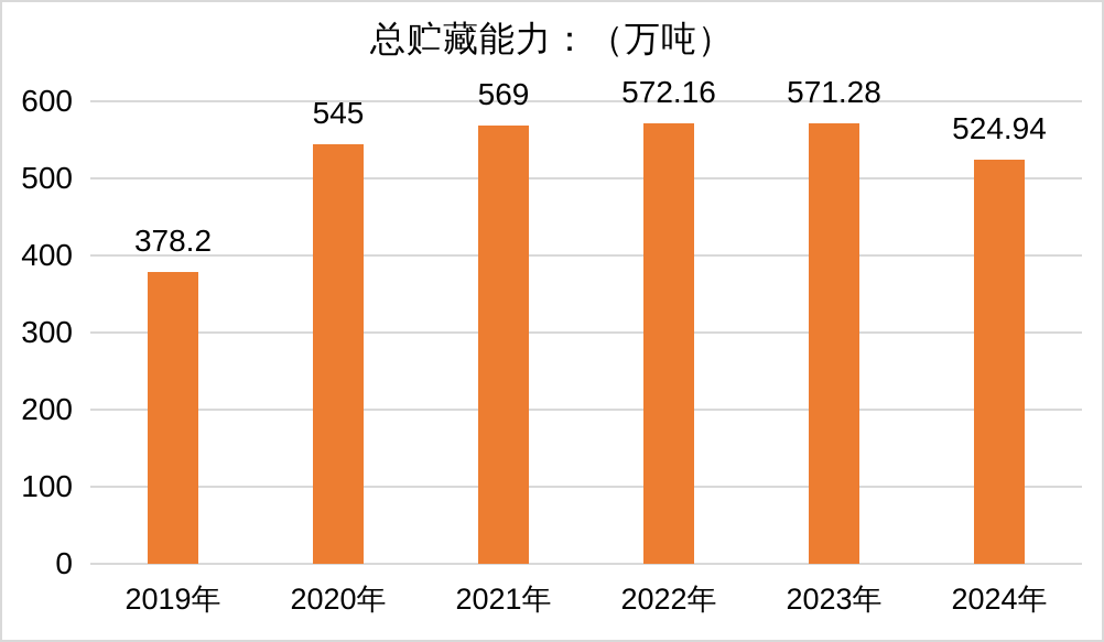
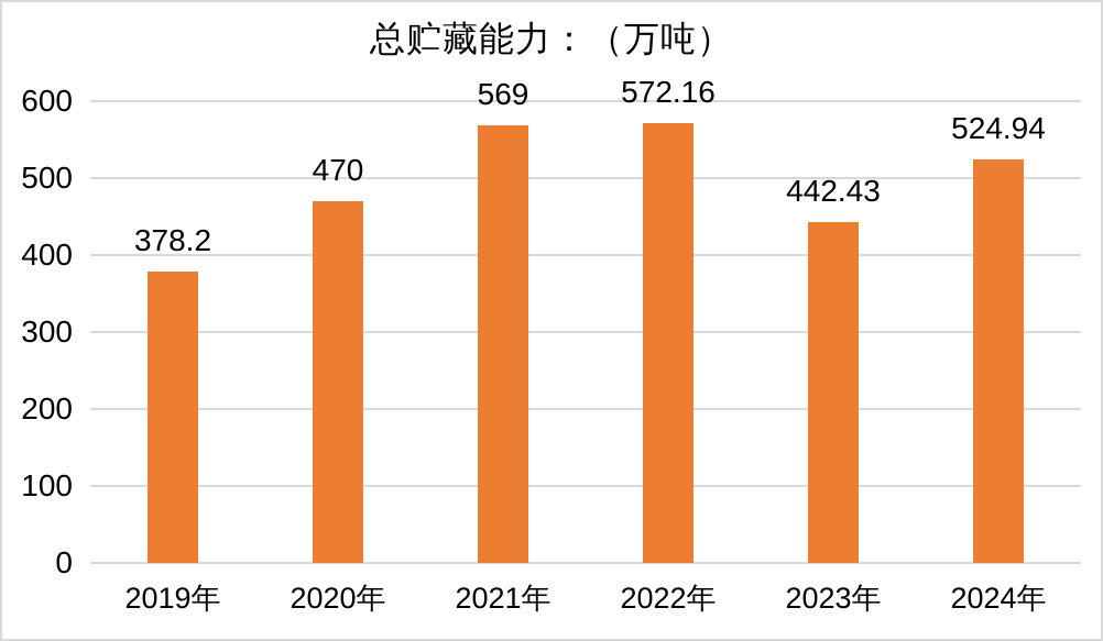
2020年: 545 -> 470
2023年: 571.28 -> 442.43
